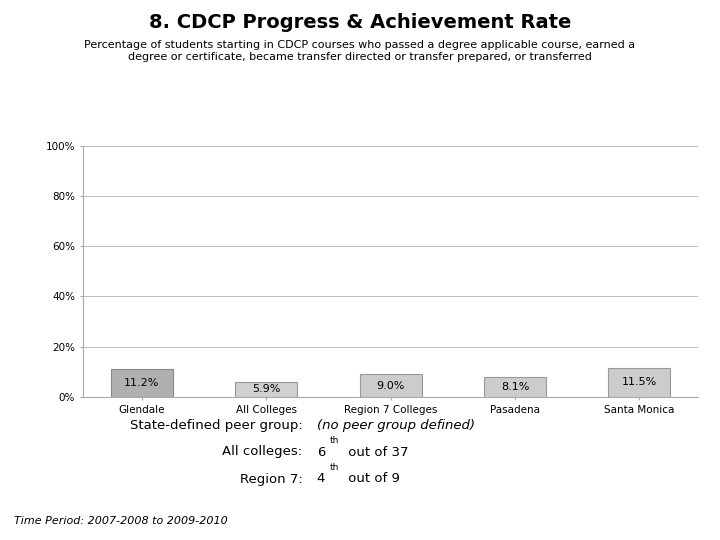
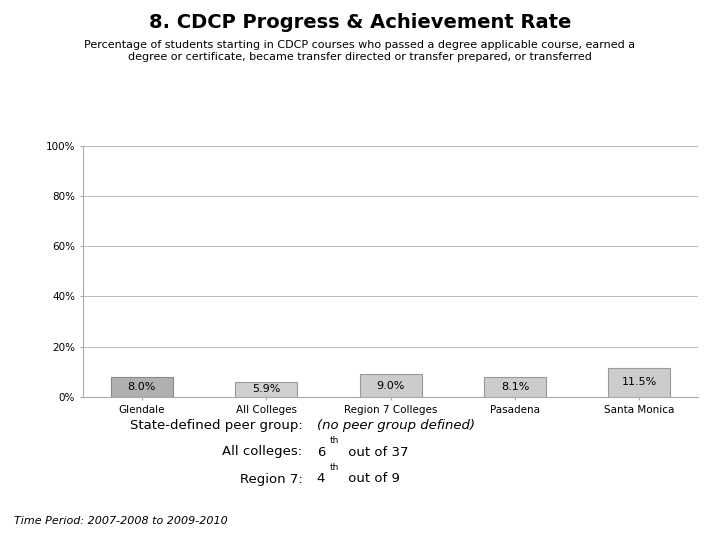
Glendale: 11.2% -> 8.0%
